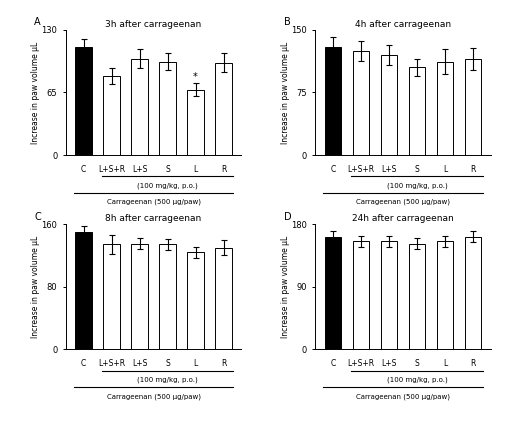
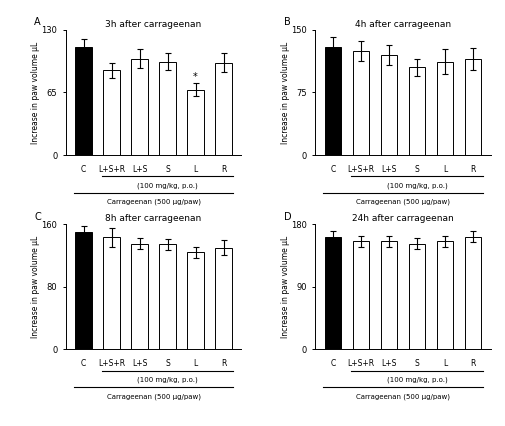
3h after carrageenan/L+S+R: 82 -> 88
8h after carrageenan/L+S+R: 134 -> 143
